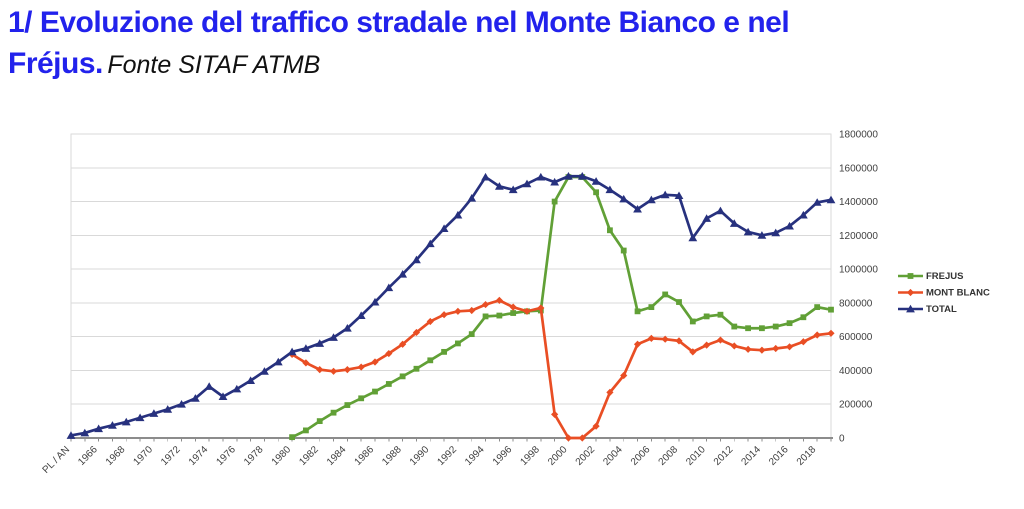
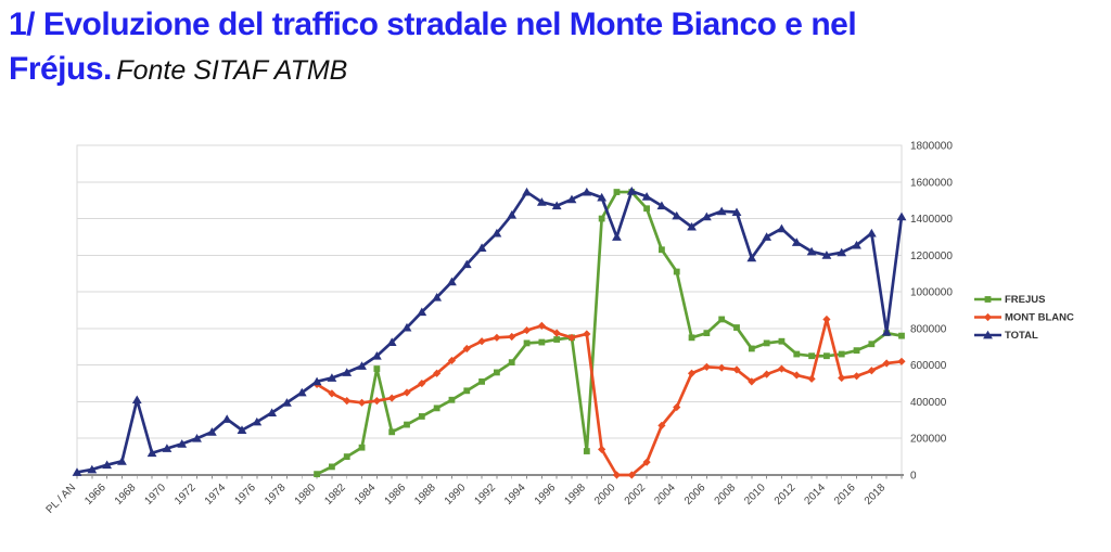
TOTAL/1968: 100000 -> 410000
FREJUS/1984: 200000 -> 580000
FREJUS/1998: 760000 -> 130000
TOTAL/2000: 1550000 -> 1300000
MONT BLANC/2014: 520000 -> 850000
TOTAL/2018: 1400000 -> 780000
